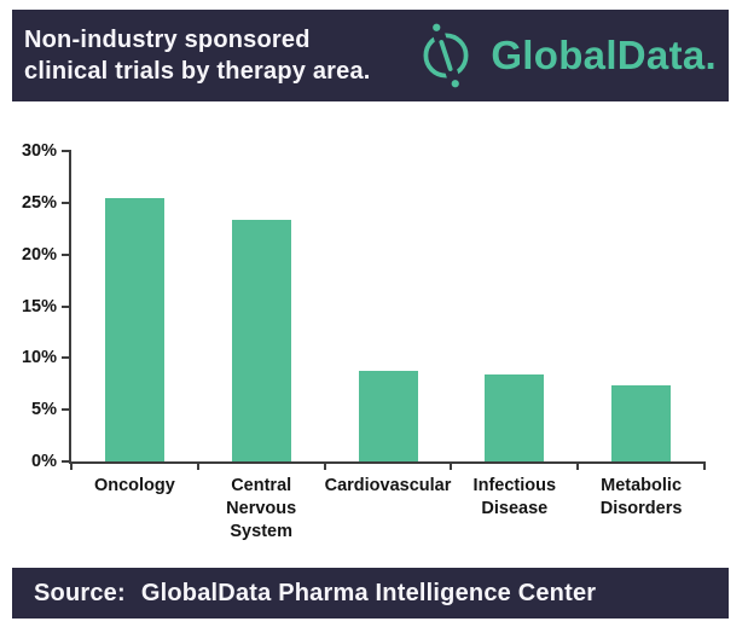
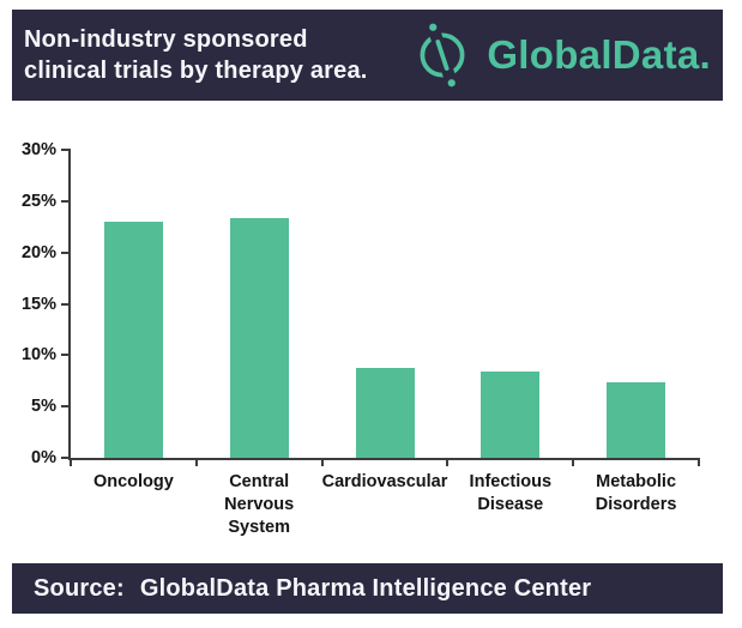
Oncology: 26% -> 23%
